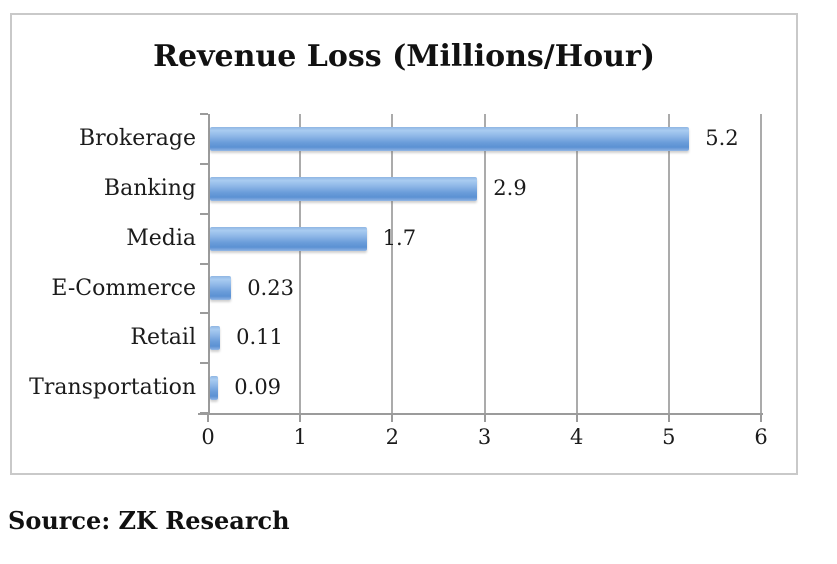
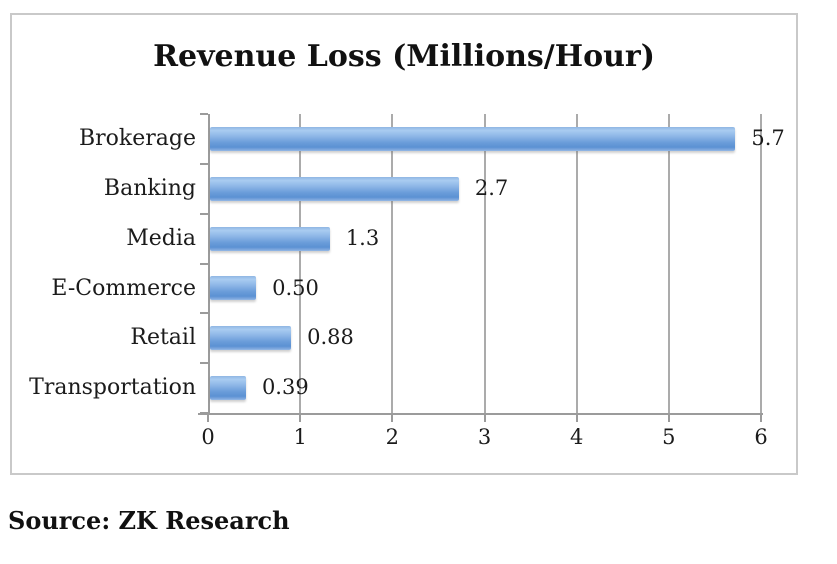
Brokerage: 5.2 -> 5.7
Banking: 2.9 -> 2.7
Media: 1.7 -> 1.3
E-Commerce: 0.23 -> 0.50
Retail: 0.11 -> 0.88
Transportation: 0.09 -> 0.39
